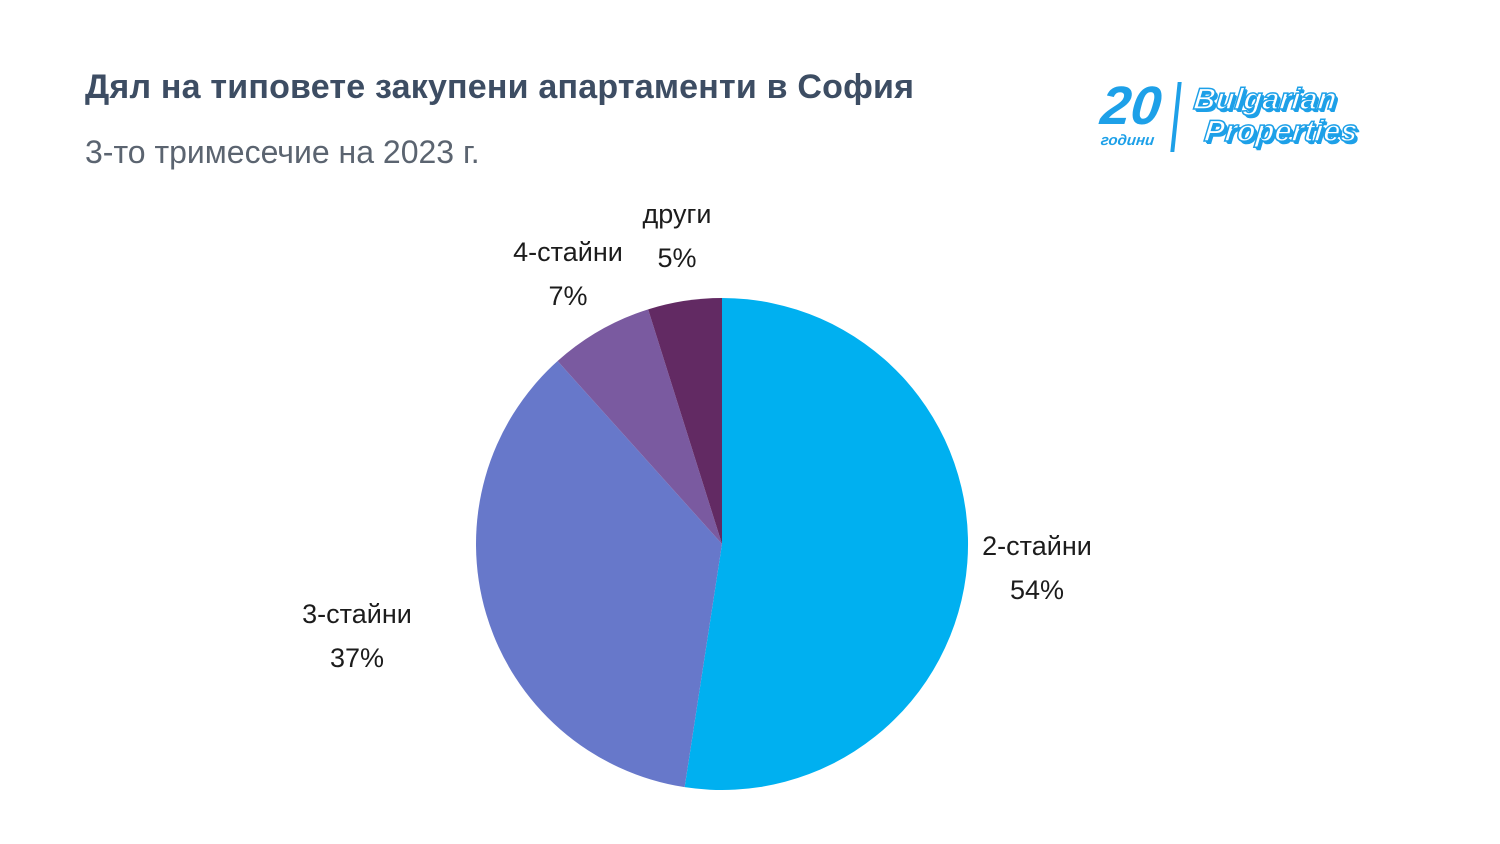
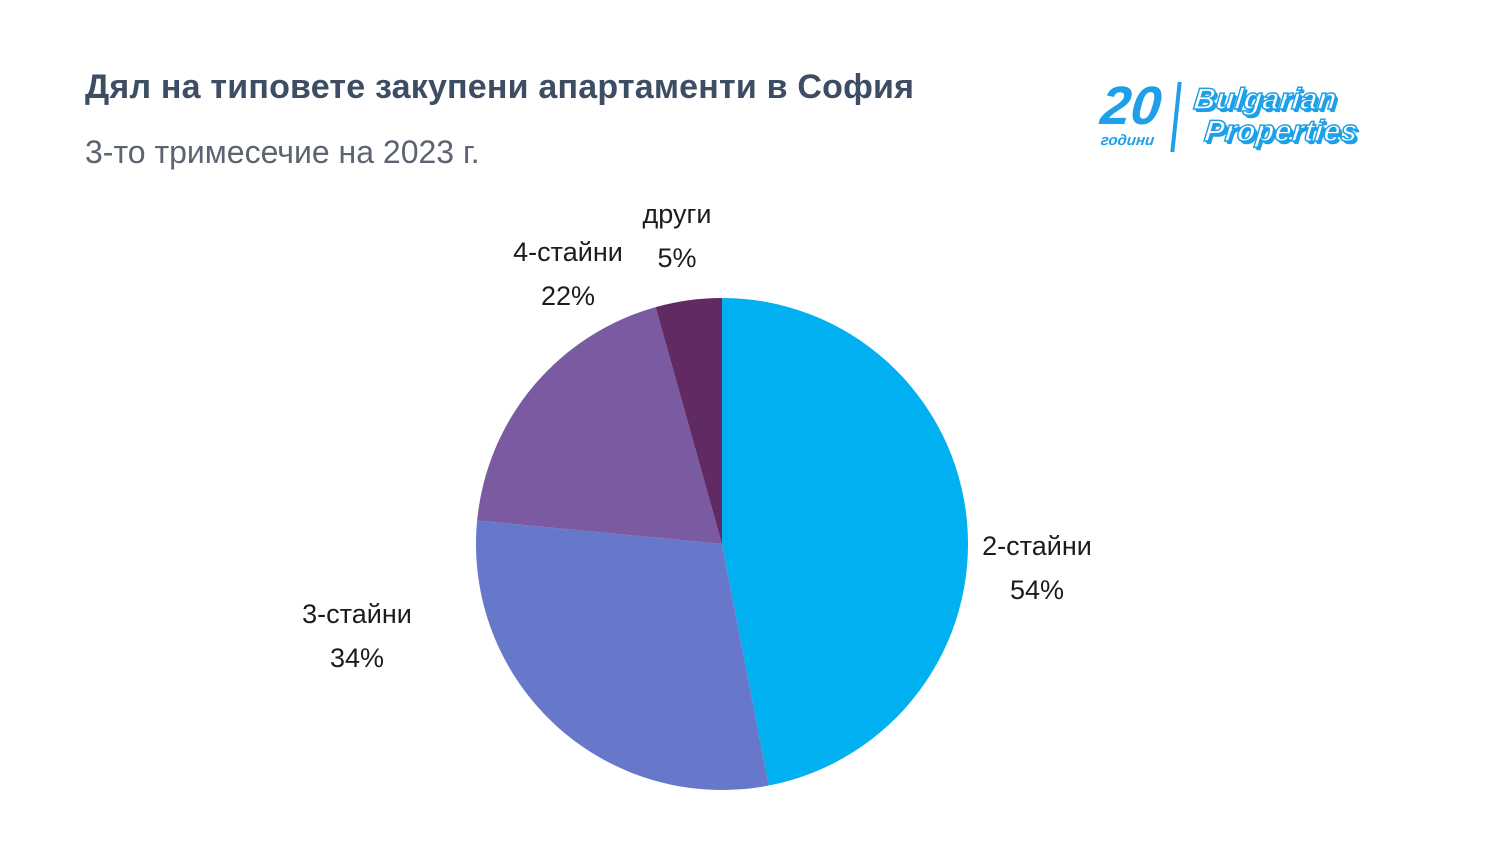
3-стайни: 37% -> 34%
4-стайни: 7% -> 22%
